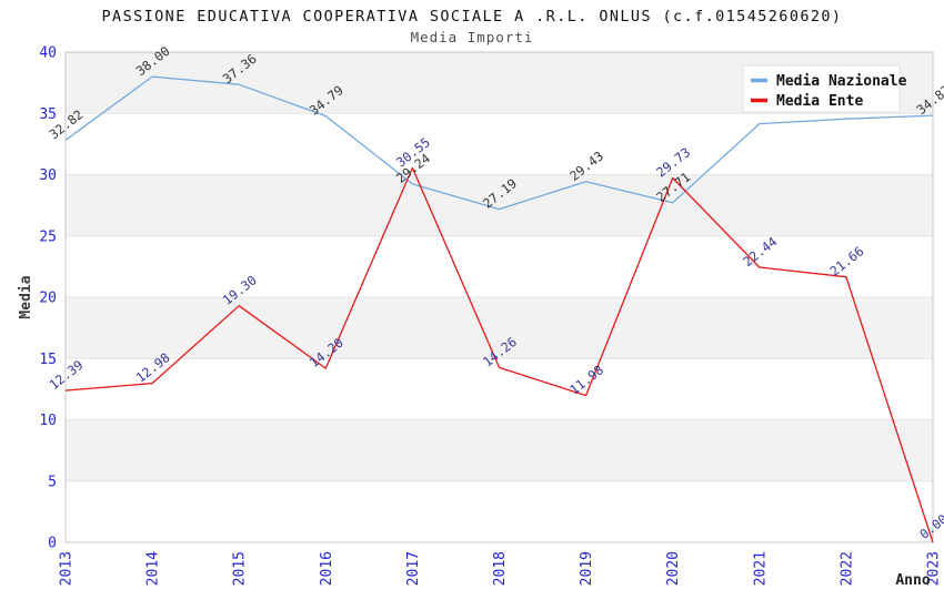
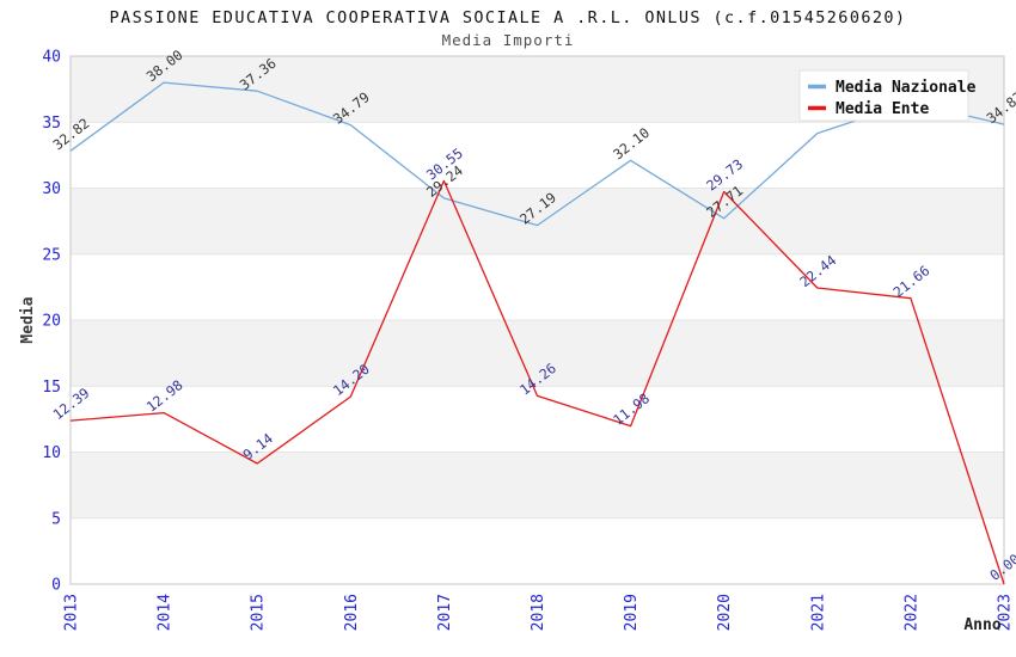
Media Ente/2015: 19.30 -> 9.14
Media Nazionale/2019: 29.43 -> 32.10
Media Nazionale/2022: 34.5 -> 36.5
